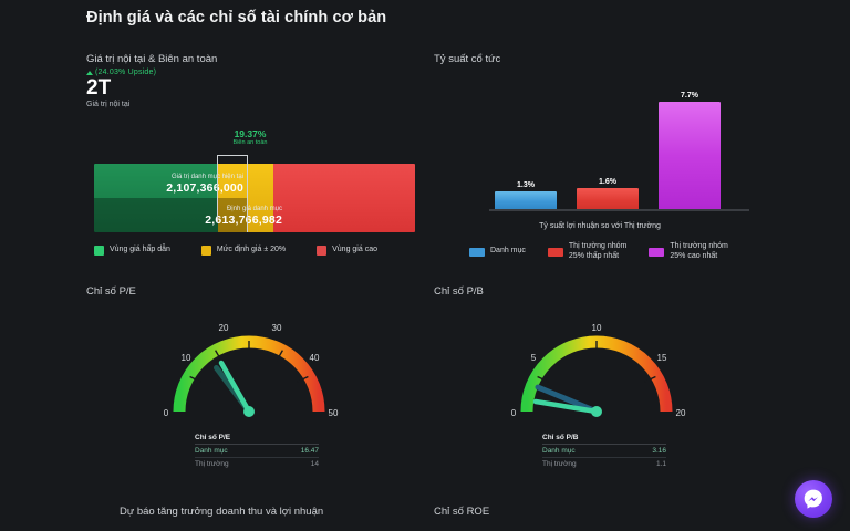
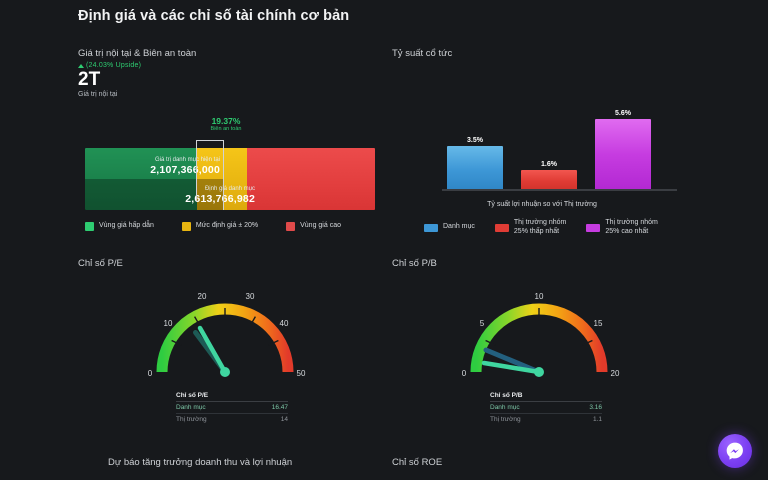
Tỷ suất cổ tức/Danh mục: 1.3% -> 3.5%
Tỷ suất cổ tức/Thị trường nhóm 25% cao nhất: 7.7% -> 5.6%
